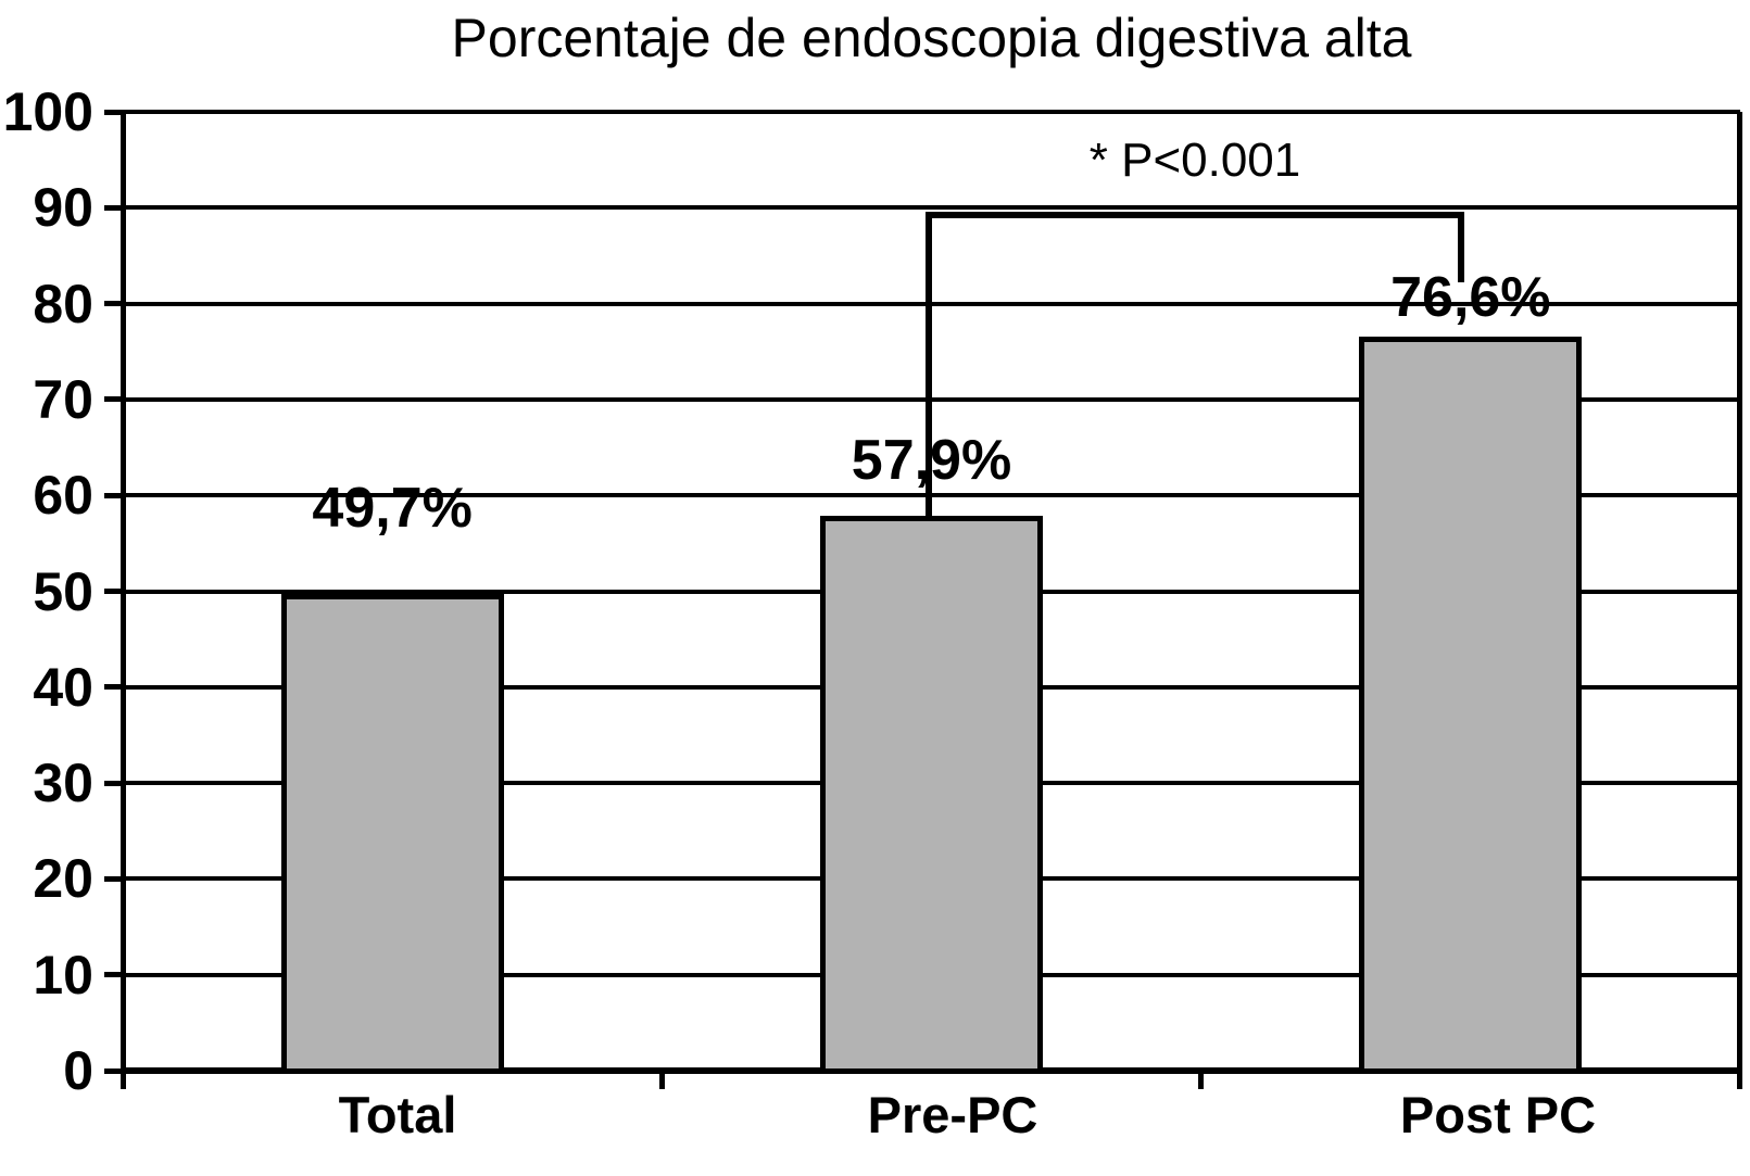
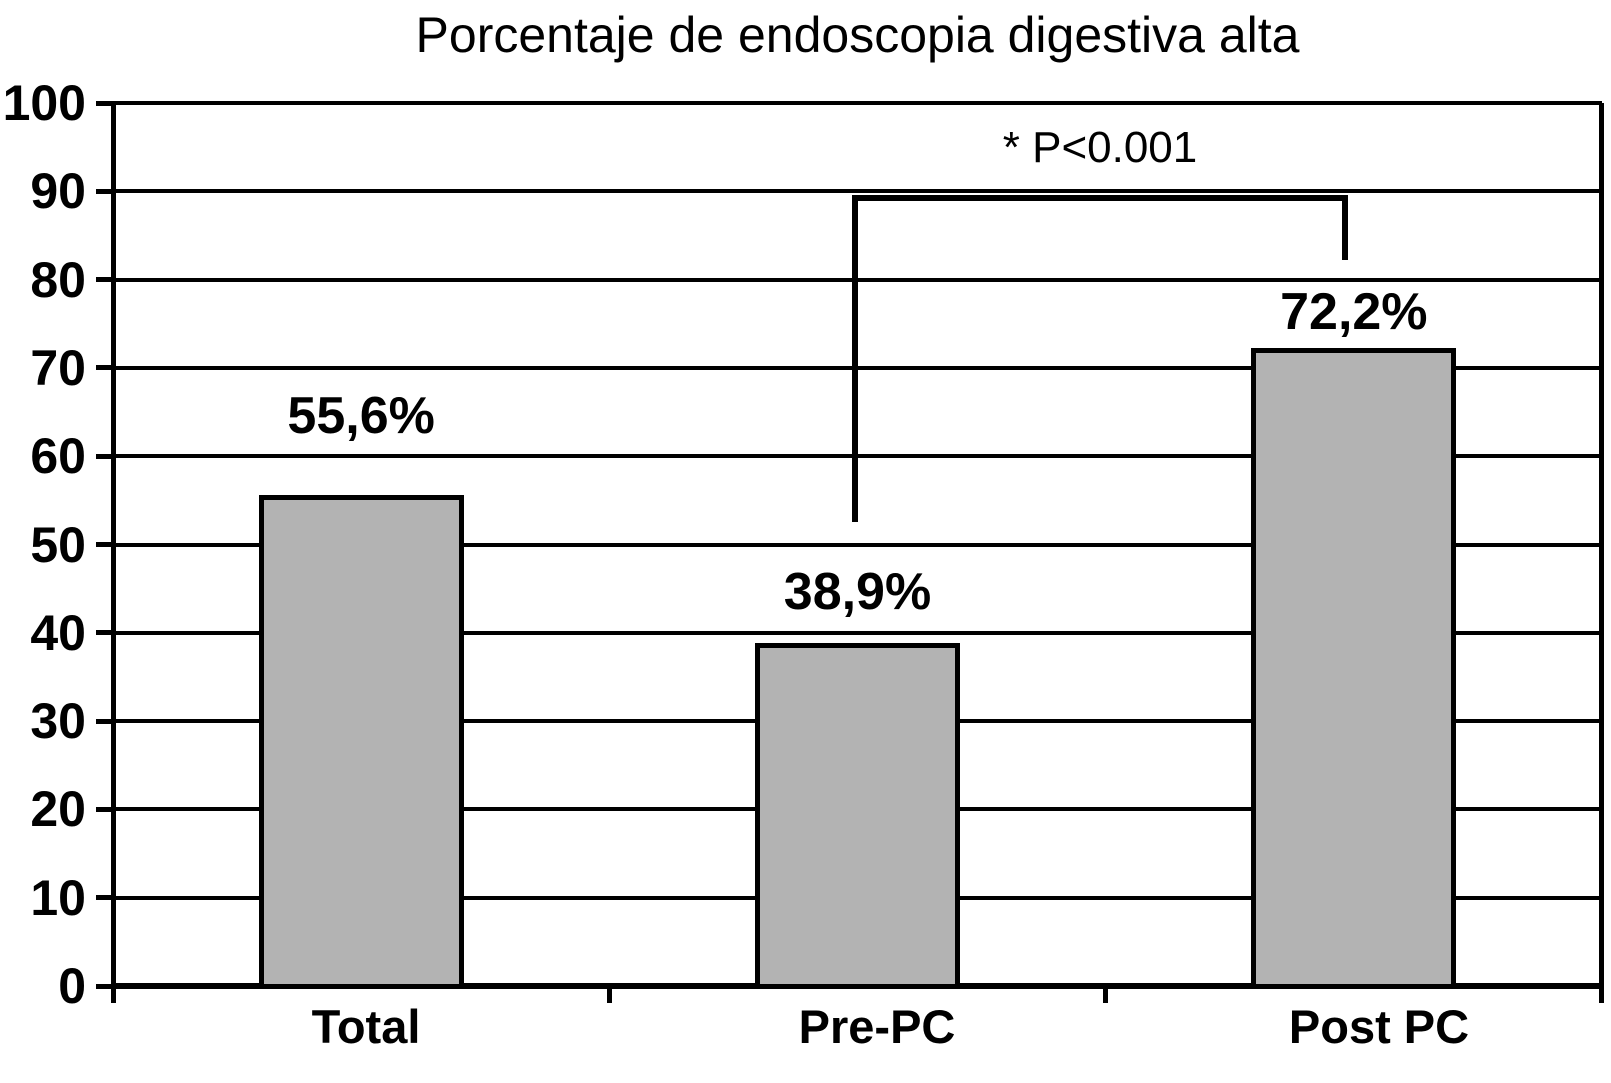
Total: 49,7% -> 55,6%
Pre-PC: 57,9% -> 38,9%
Post PC: 76,6% -> 72,2%
